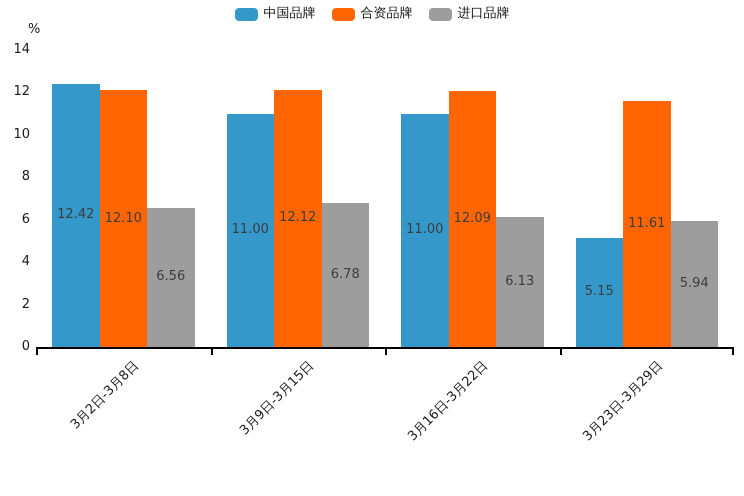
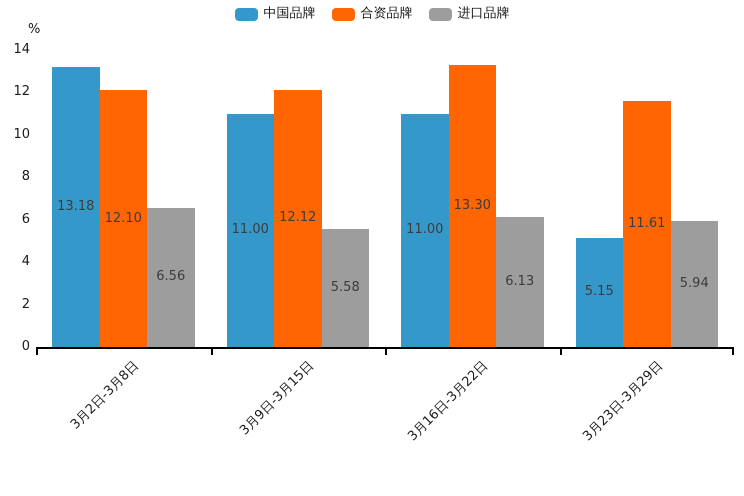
中国品牌/3月2日-3月8日: 12.42 -> 13.18
进口品牌/3月9日-3月15日: 6.78 -> 5.58
合资品牌/3月16日-3月22日: 12.09 -> 13.30
